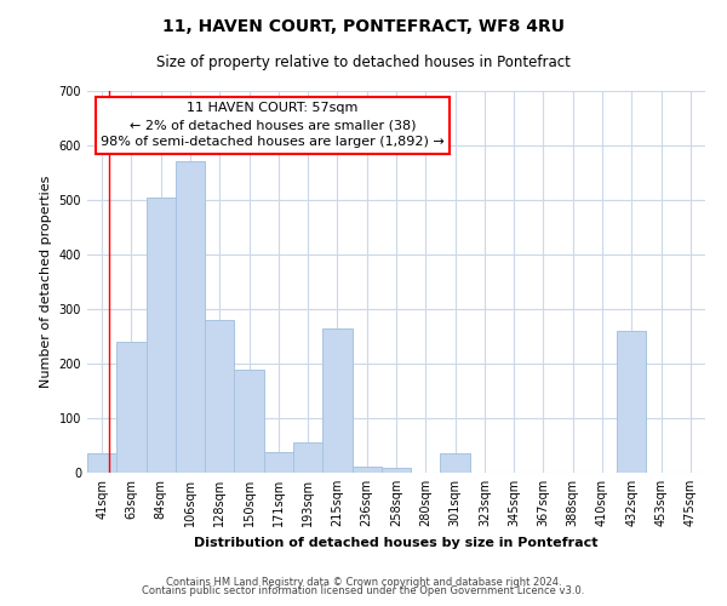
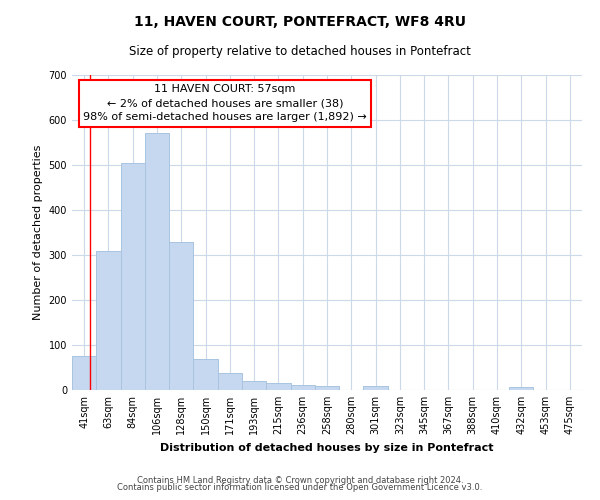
41sqm: 35 -> 75
63sqm: 240 -> 310
128sqm: 280 -> 328
150sqm: 190 -> 68
193sqm: 55 -> 20
215sqm: 265 -> 15
301sqm: 35 -> 8
432sqm: 260 -> 6
